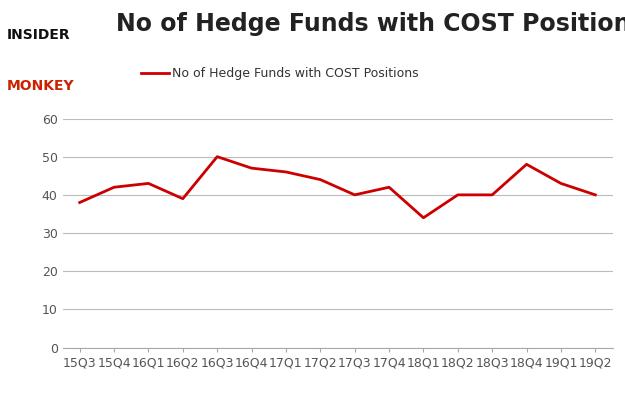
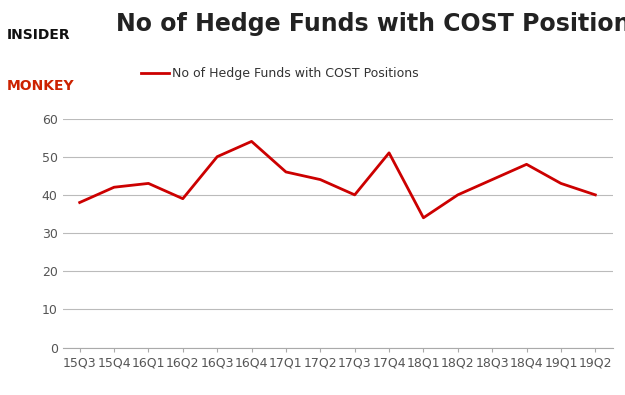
16Q4: 47 -> 54
17Q4: 42 -> 51
18Q3: 40 -> 44
